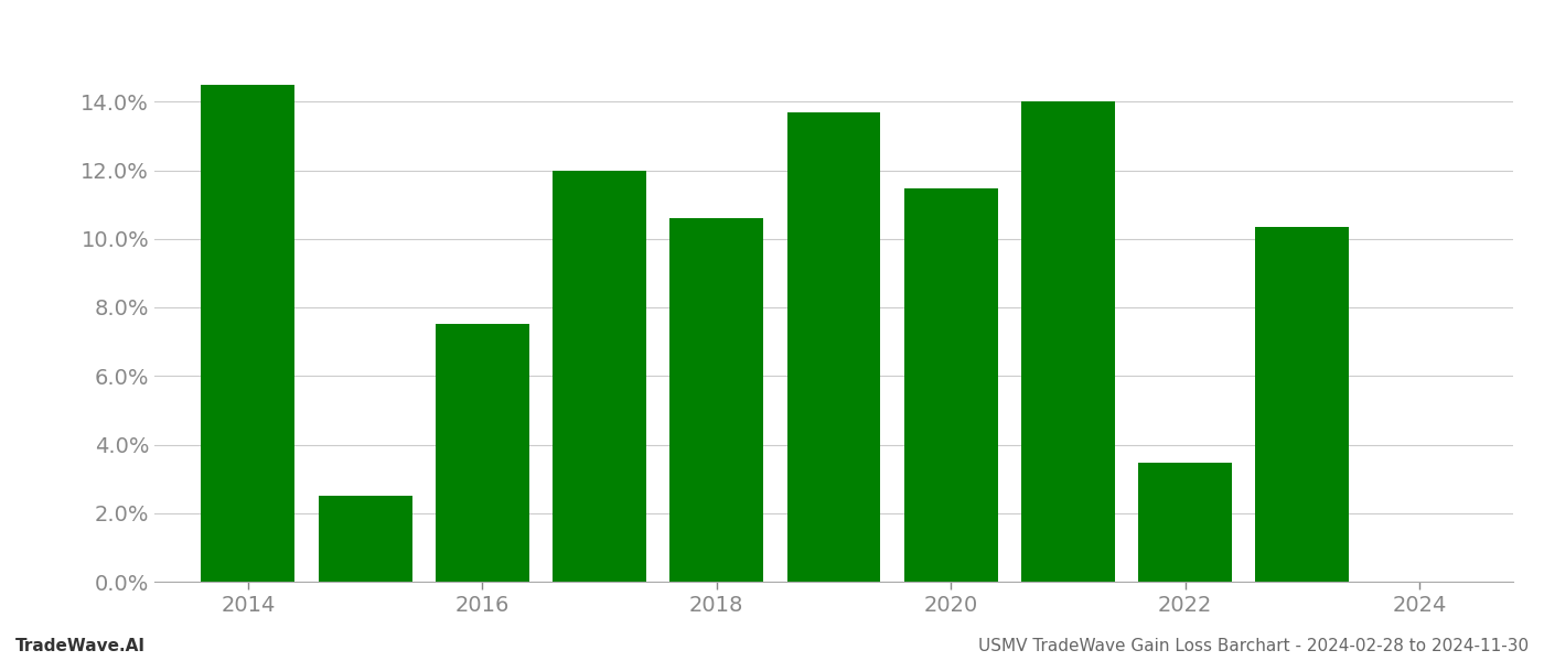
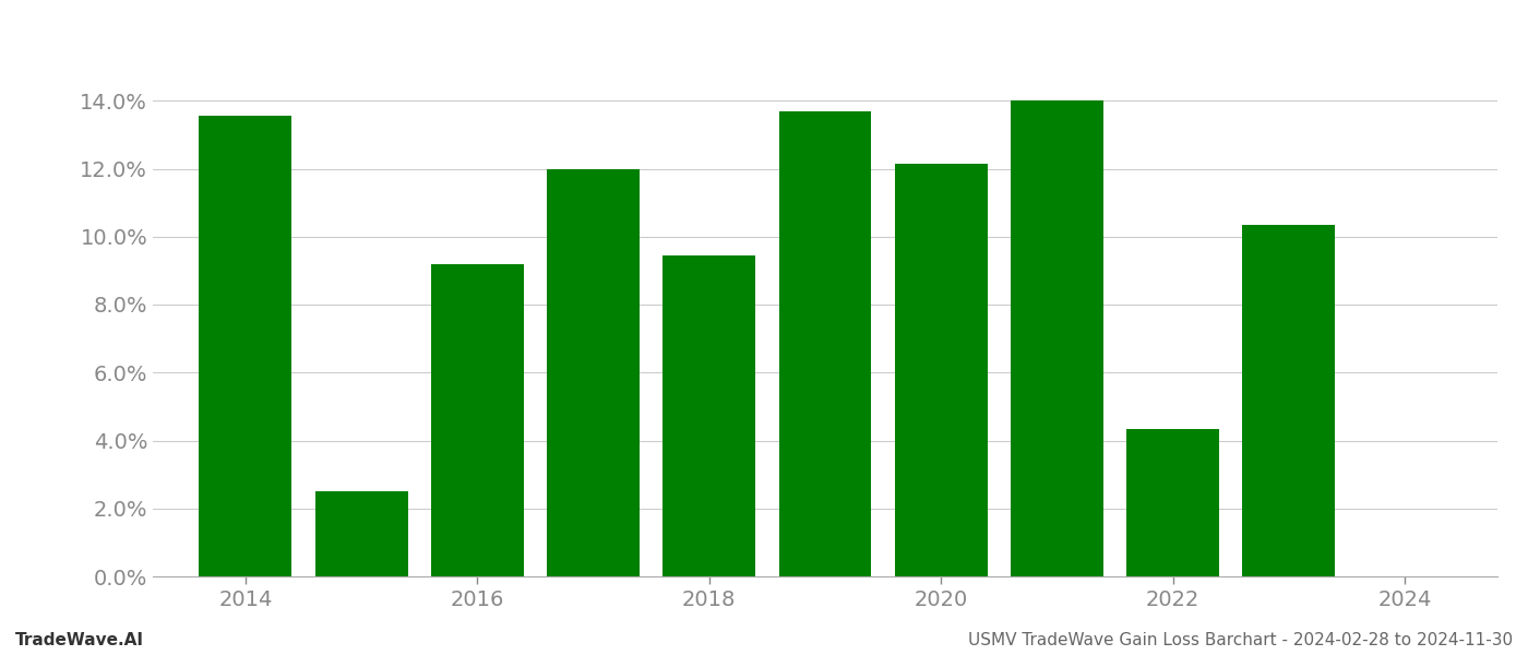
2014: 14.50% -> 13.55%
2016: 7.52% -> 9.20%
2018: 10.60% -> 9.45%
2020: 11.48% -> 12.15%
2022: 3.48% -> 4.35%
